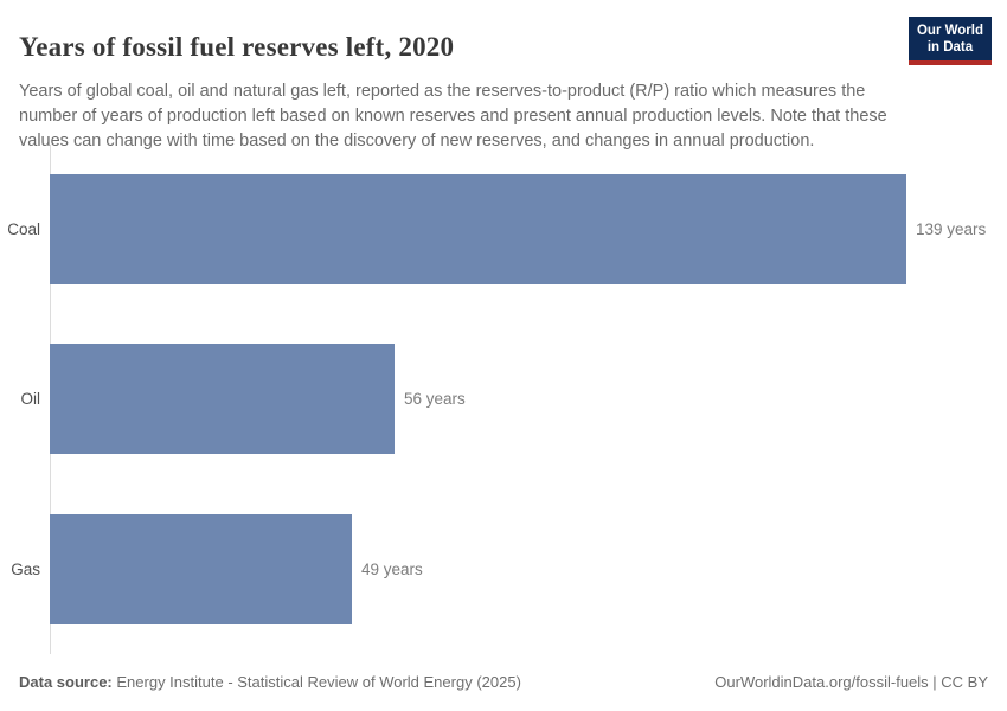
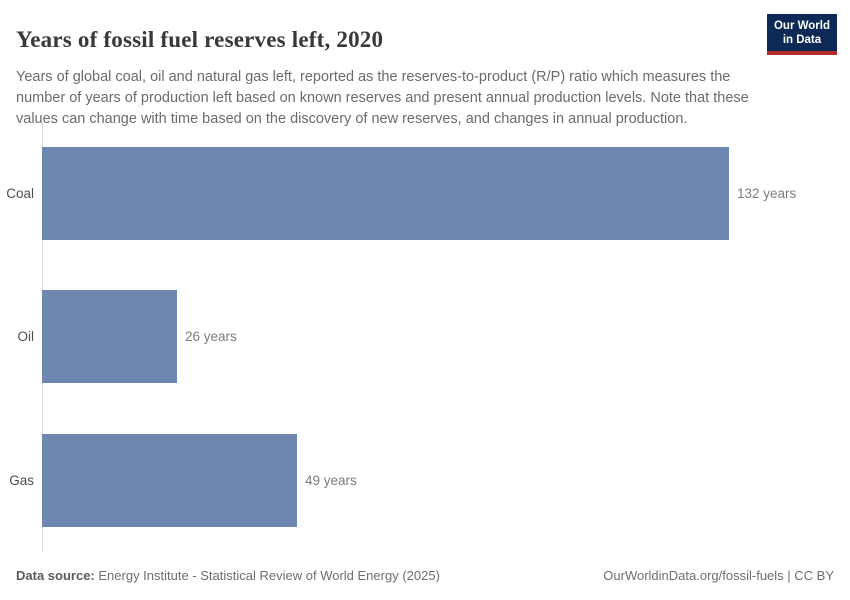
Coal: 139 -> 132
Oil: 56 -> 26
